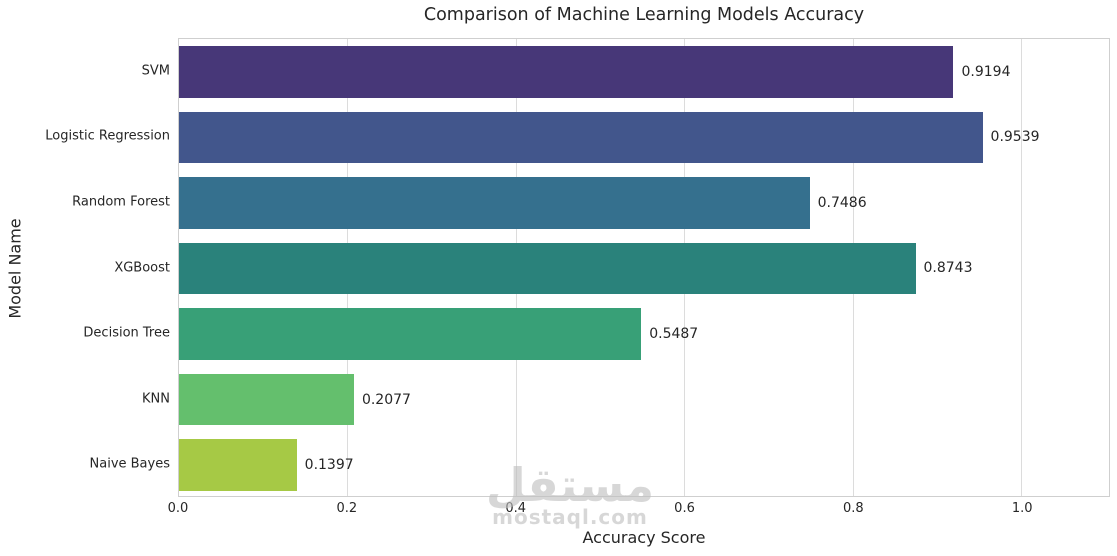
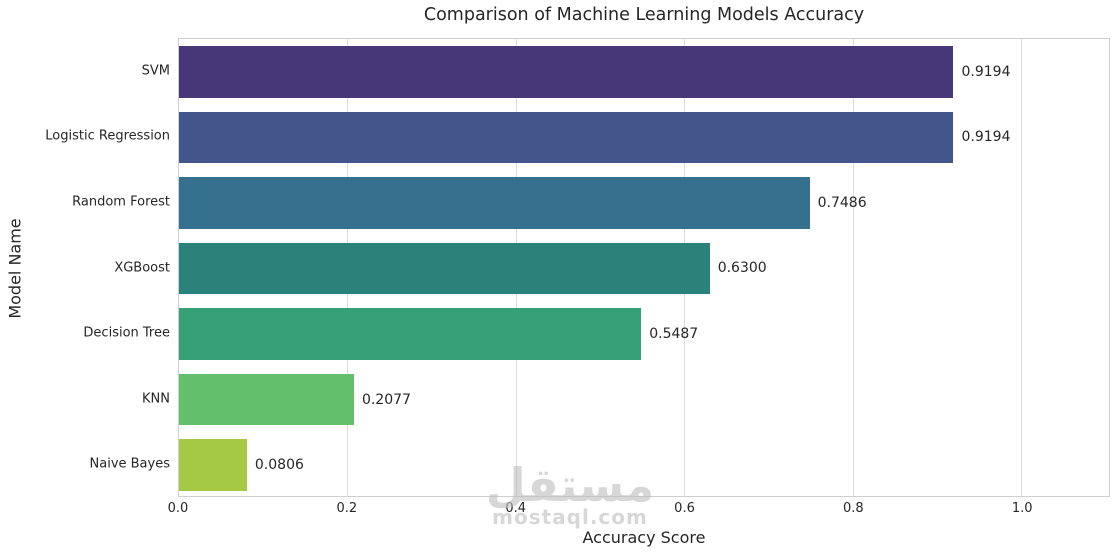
Logistic Regression: 0.9539 -> 0.9194
XGBoost: 0.8743 -> 0.6300
Naive Bayes: 0.1397 -> 0.0806
